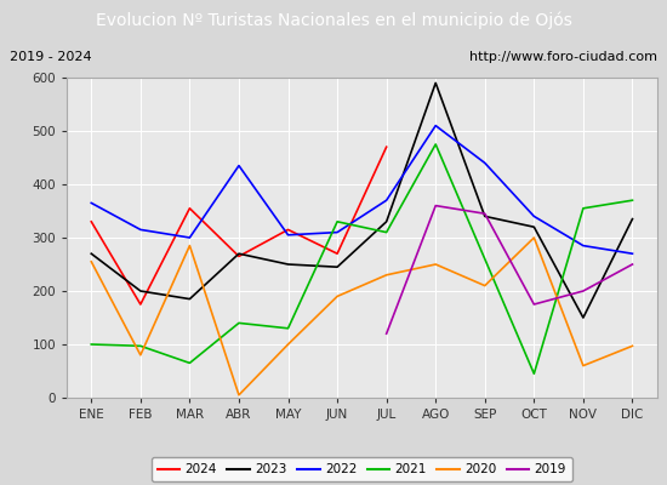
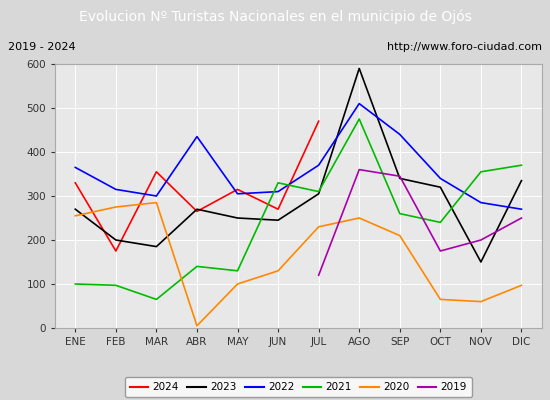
2020/FEB: 80 -> 275
2020/JUN: 190 -> 130
2023/JUL: 330 -> 305
2021/OCT: 45 -> 240
2020/OCT: 300 -> 65
